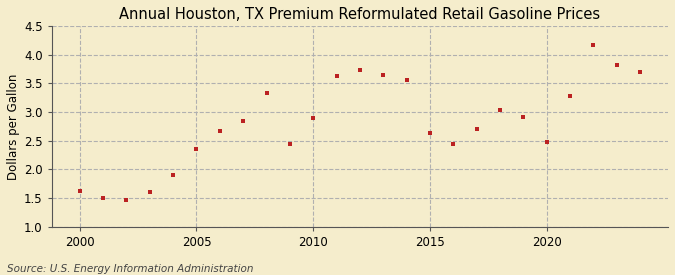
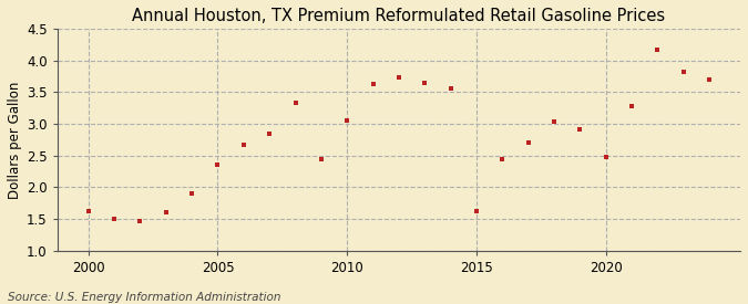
2010: 2.89 -> 3.06
2015: 2.63 -> 1.62
